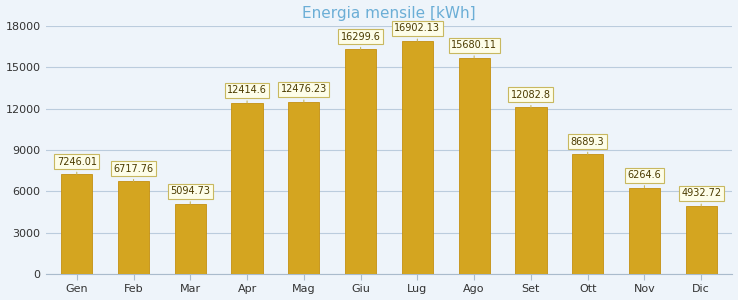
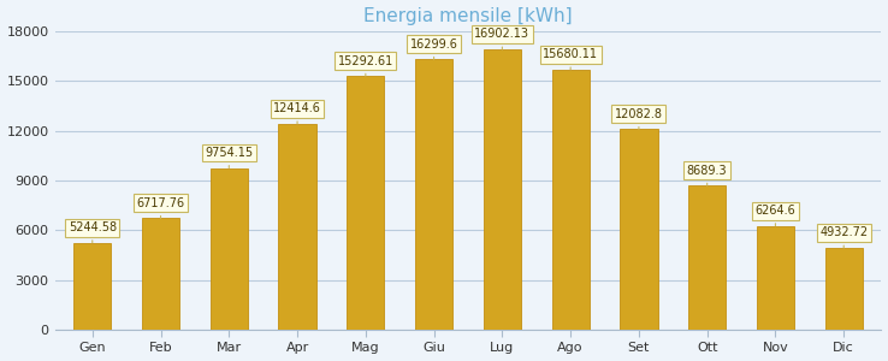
Gen: 7246.01 -> 5244.58
Mar: 5094.73 -> 9754.15
Mag: 12476.23 -> 15292.61
